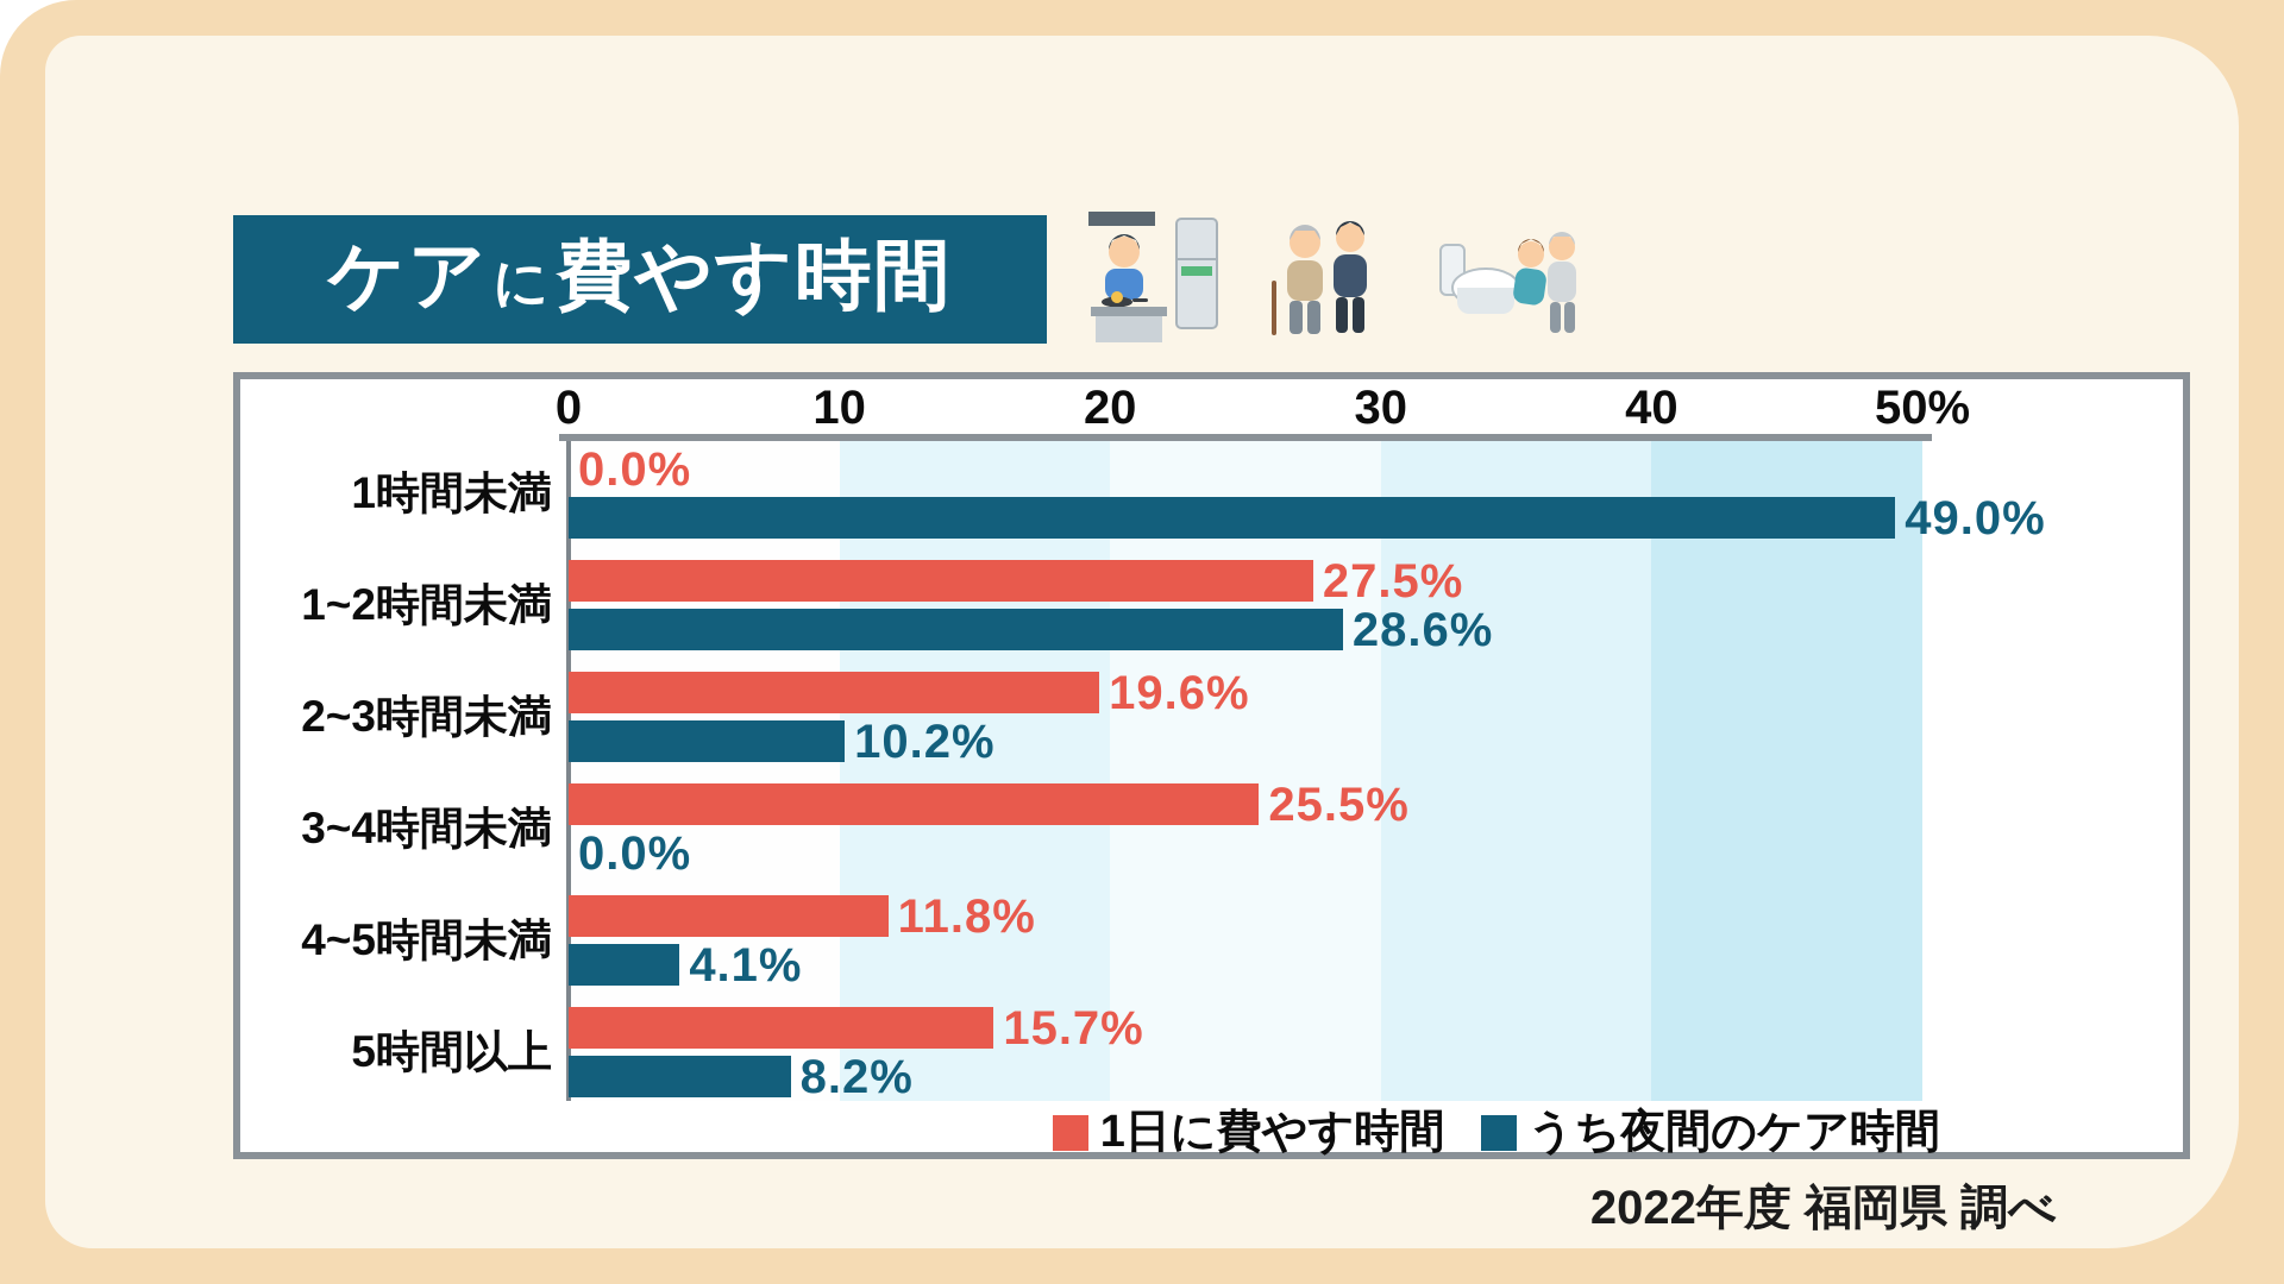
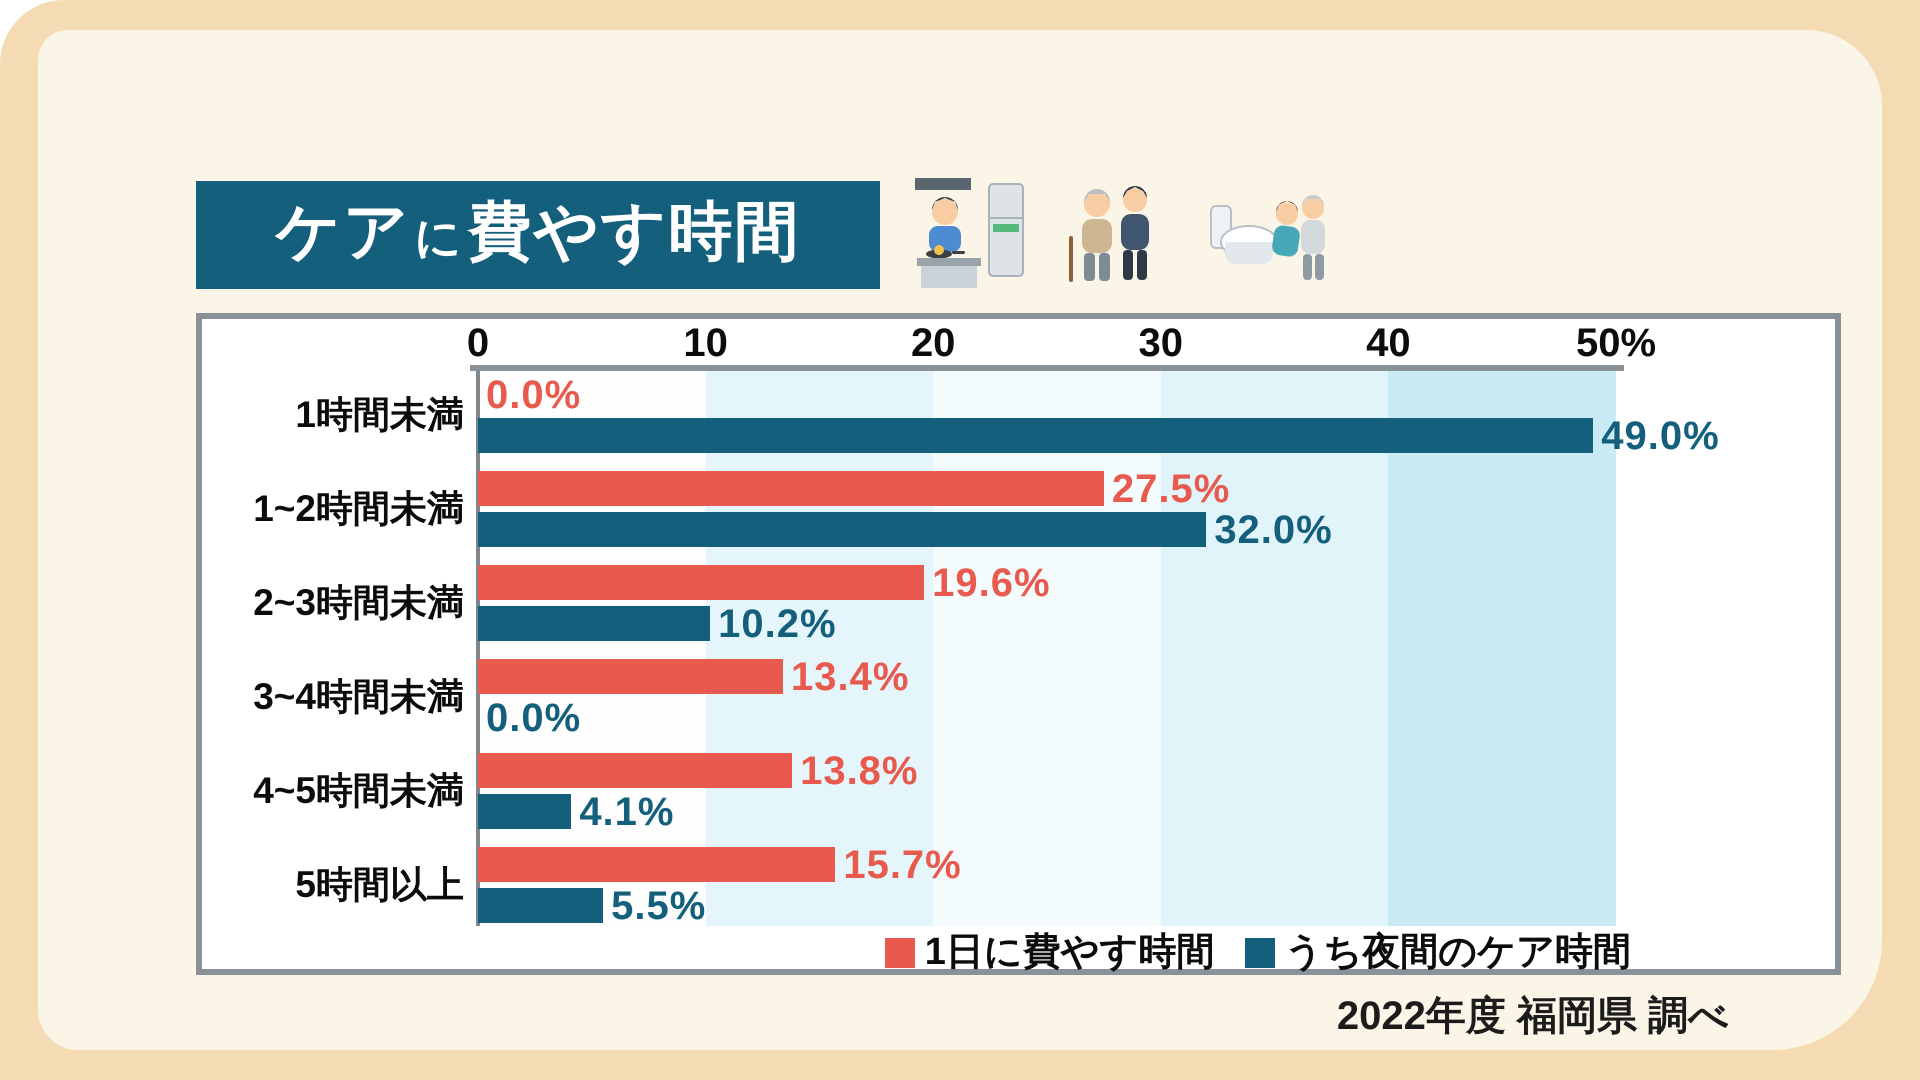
うち夜間のケア時間/1~2時間未満: 28.6% -> 32.0%
1日に費やす時間/3~4時間未満: 25.5% -> 13.4%
1日に費やす時間/4~5時間未満: 11.8% -> 13.8%
うち夜間のケア時間/5時間以上: 8.2% -> 5.5%
